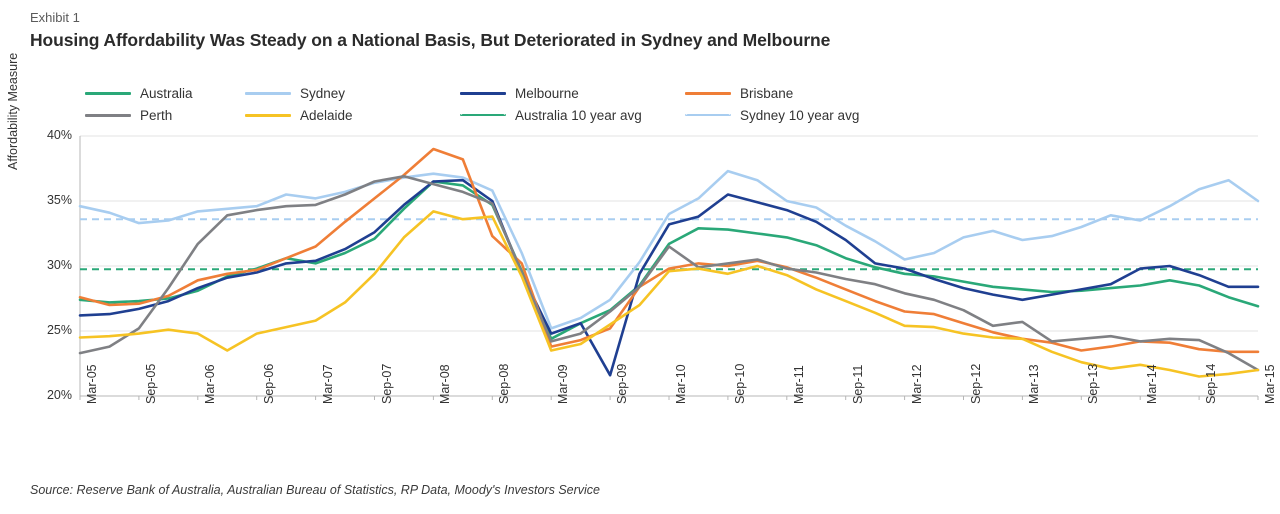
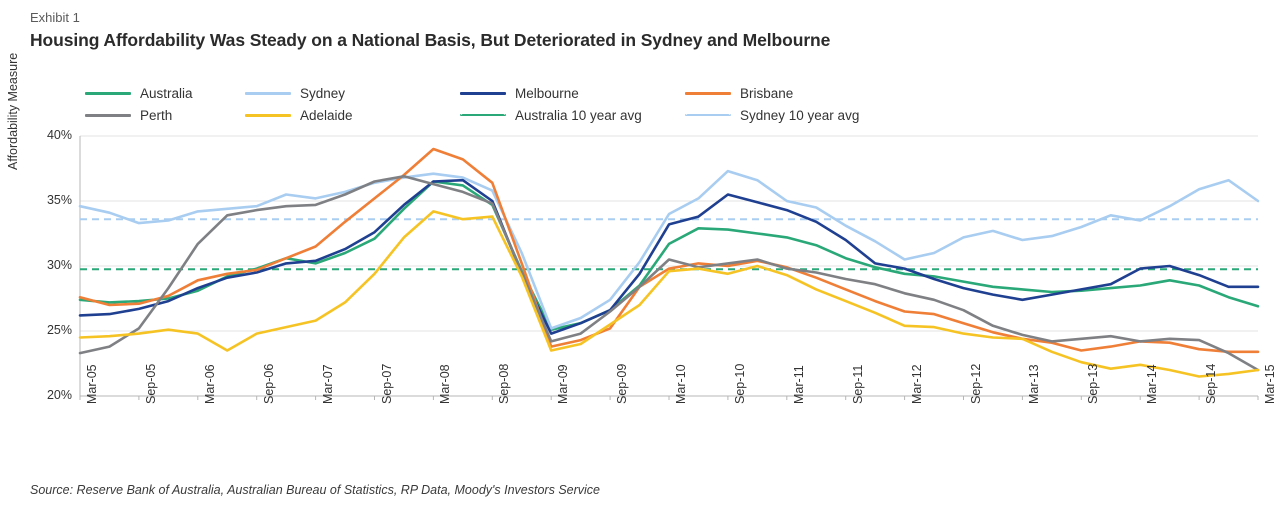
Brisbane/Sep-08: 32.3% -> 36.4%
Australia/Mar-09: 24.4% -> 25.1%
Melbourne/Sep-09: 21.6% -> 26.6%
Perth/Mar-10: 31.5% -> 30.5%
Perth/Mar-13: 25.7% -> 24.7%
